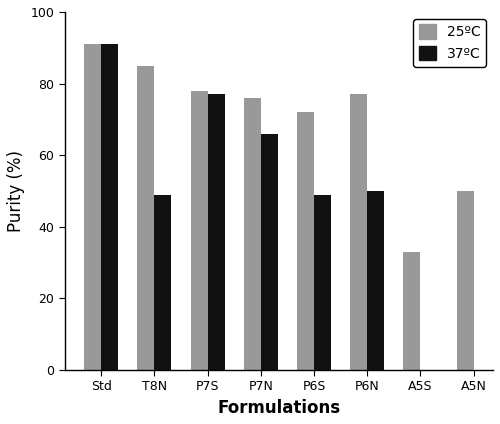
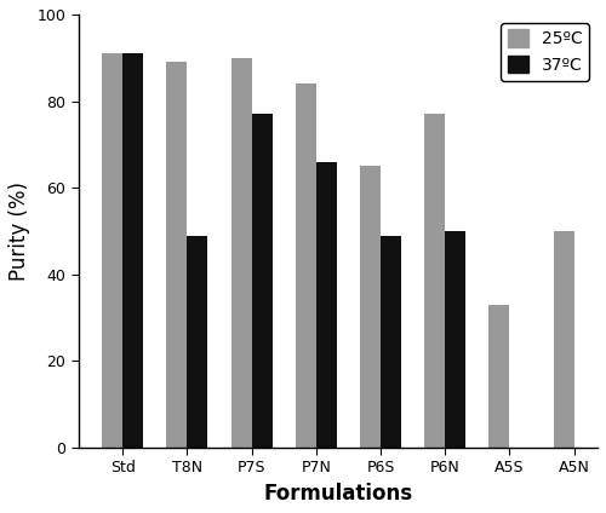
25ºC/T8N: 85 -> 89
25ºC/P7S: 78 -> 90
25ºC/P7N: 76 -> 84
25ºC/P6S: 72 -> 65
